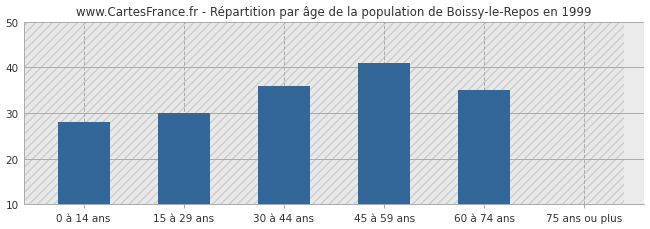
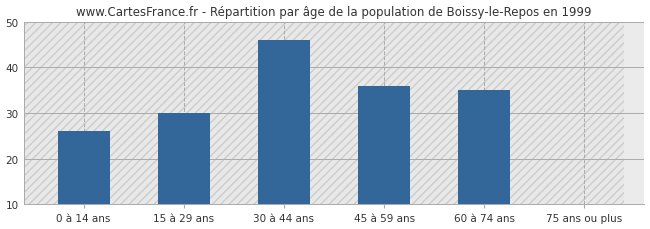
0 à 14 ans: 28 -> 26
30 à 44 ans: 36 -> 46
45 à 59 ans: 41 -> 36
